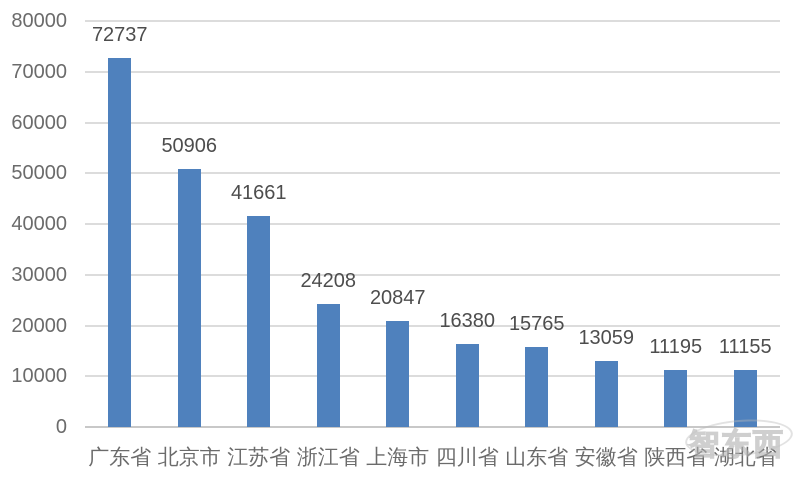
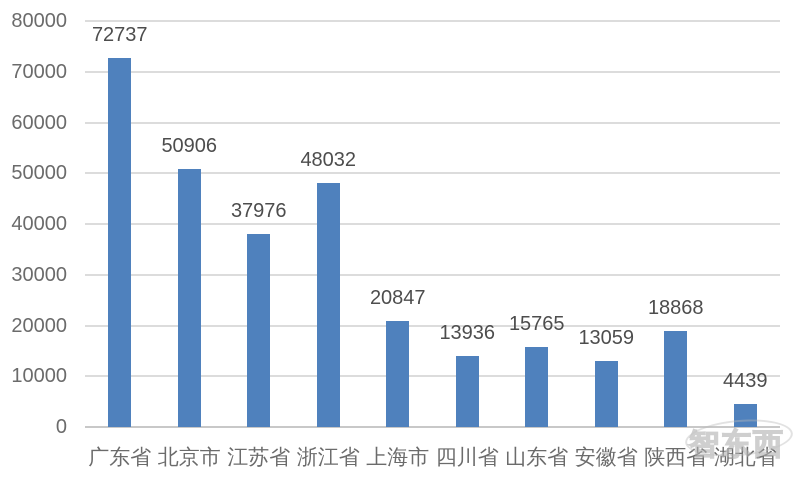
江苏省: 41661 -> 37976
浙江省: 24208 -> 48032
四川省: 16380 -> 13936
陕西省: 11195 -> 18868
湖北省: 11155 -> 4439
